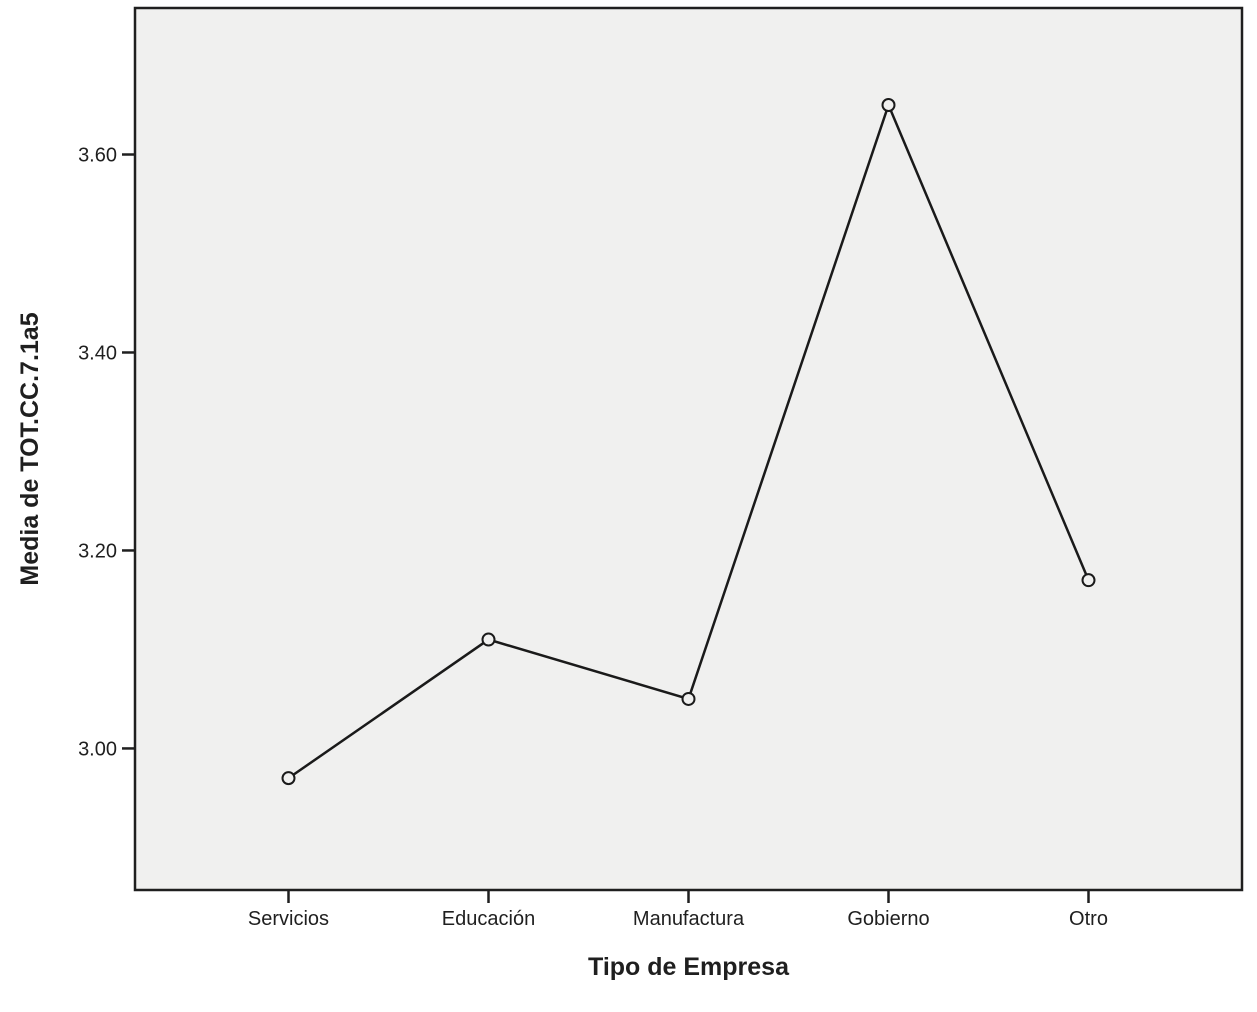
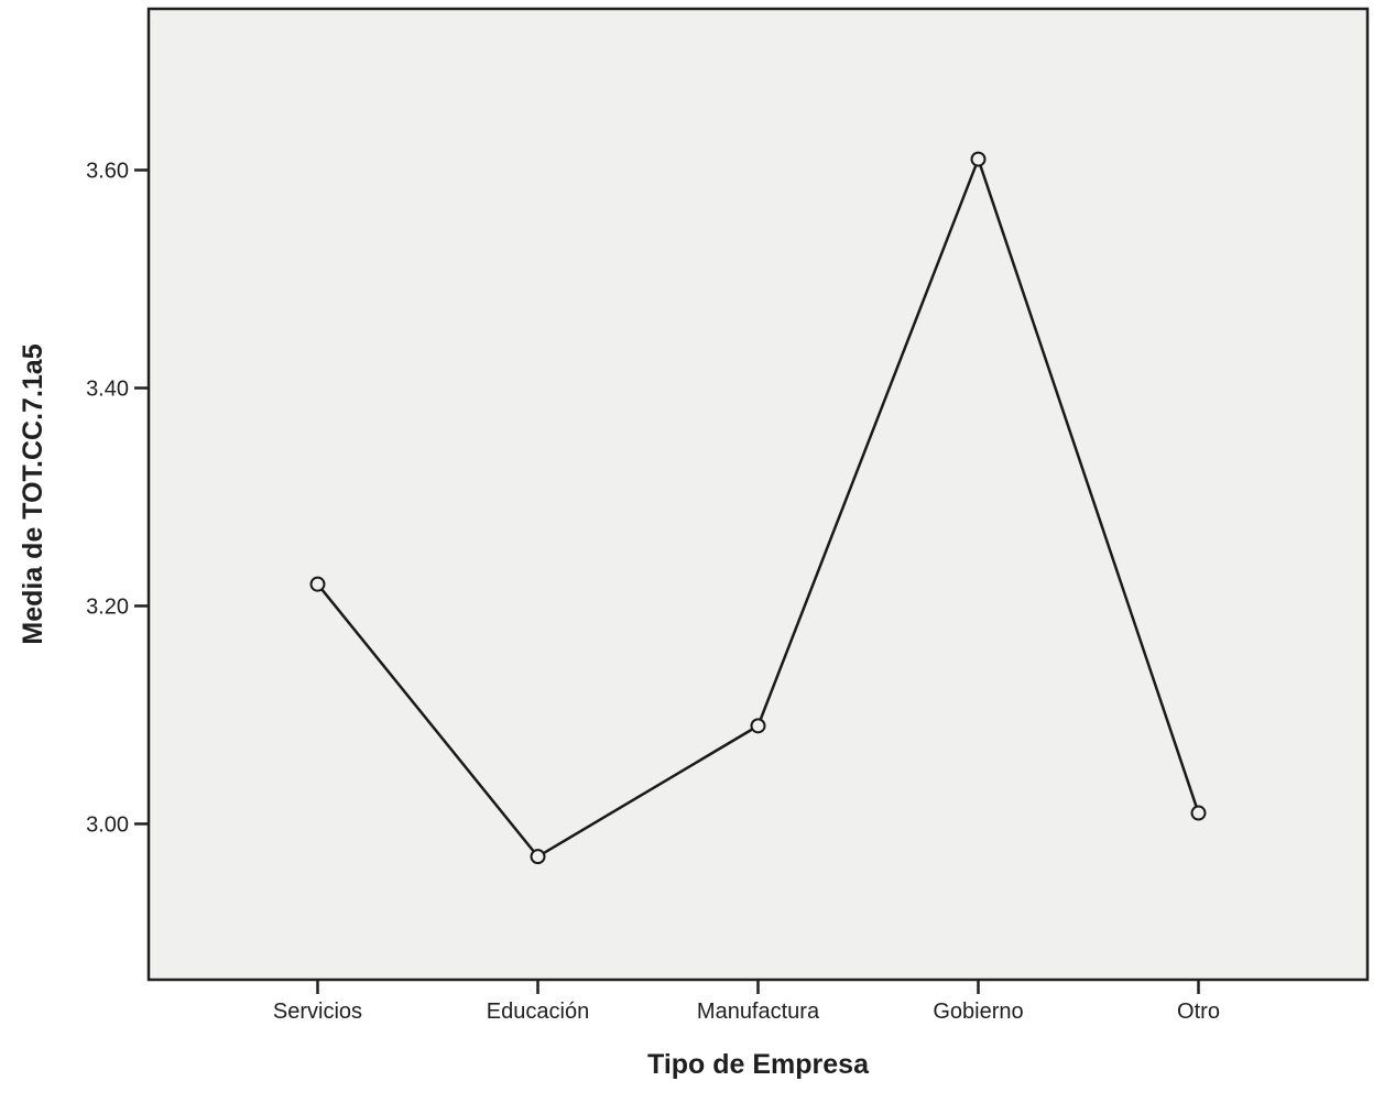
Servicios: 2.97 -> 3.22
Educación: 3.11 -> 2.97
Manufactura: 3.05 -> 3.09
Gobierno: 3.65 -> 3.61
Otro: 3.17 -> 3.01
